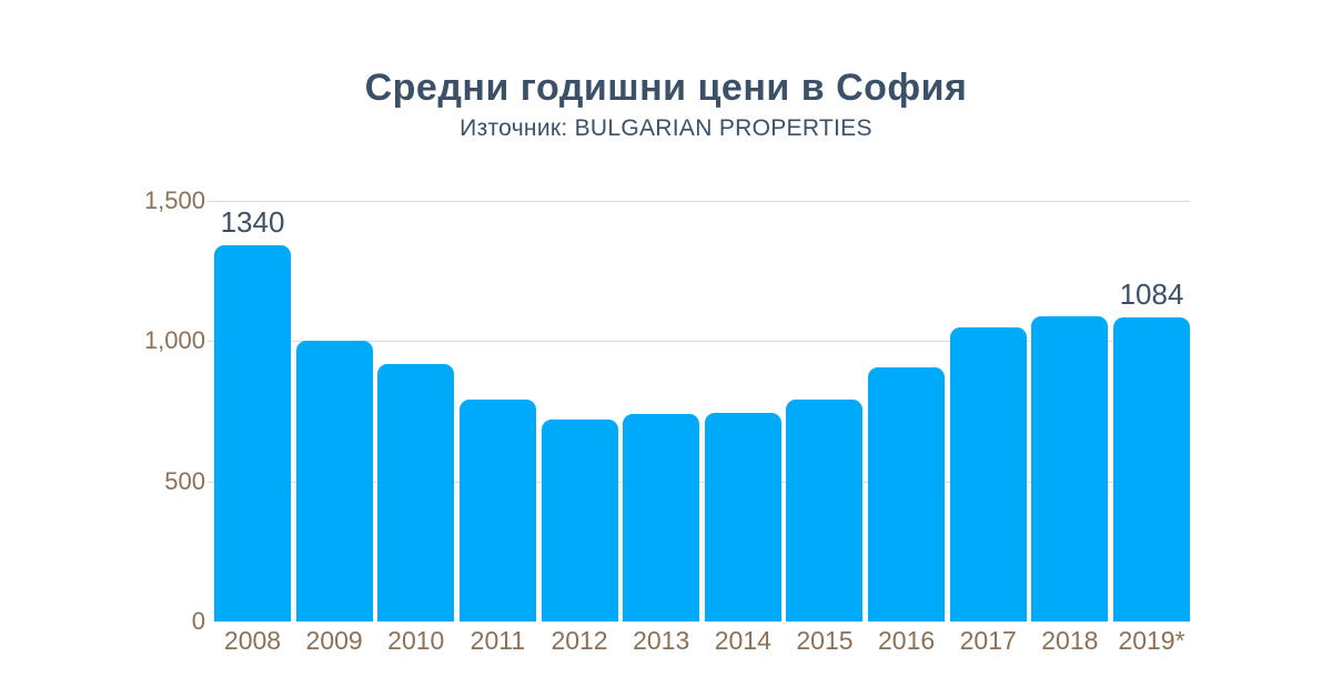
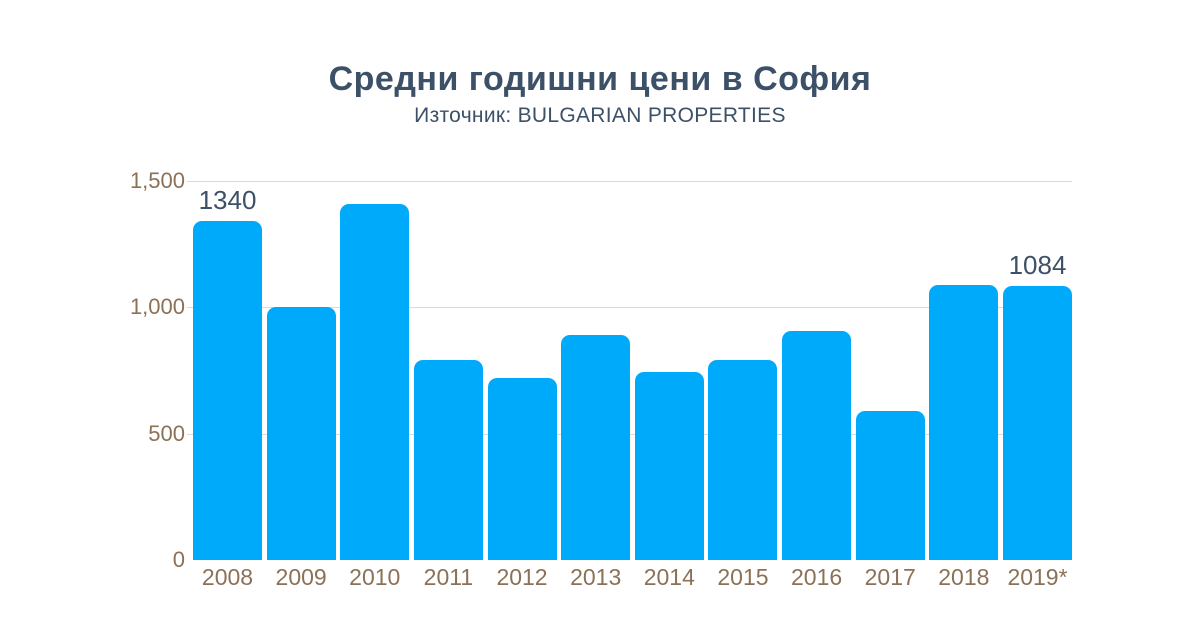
2010: 920 -> 1410
2013: 740 -> 890
2017: 1050 -> 590
